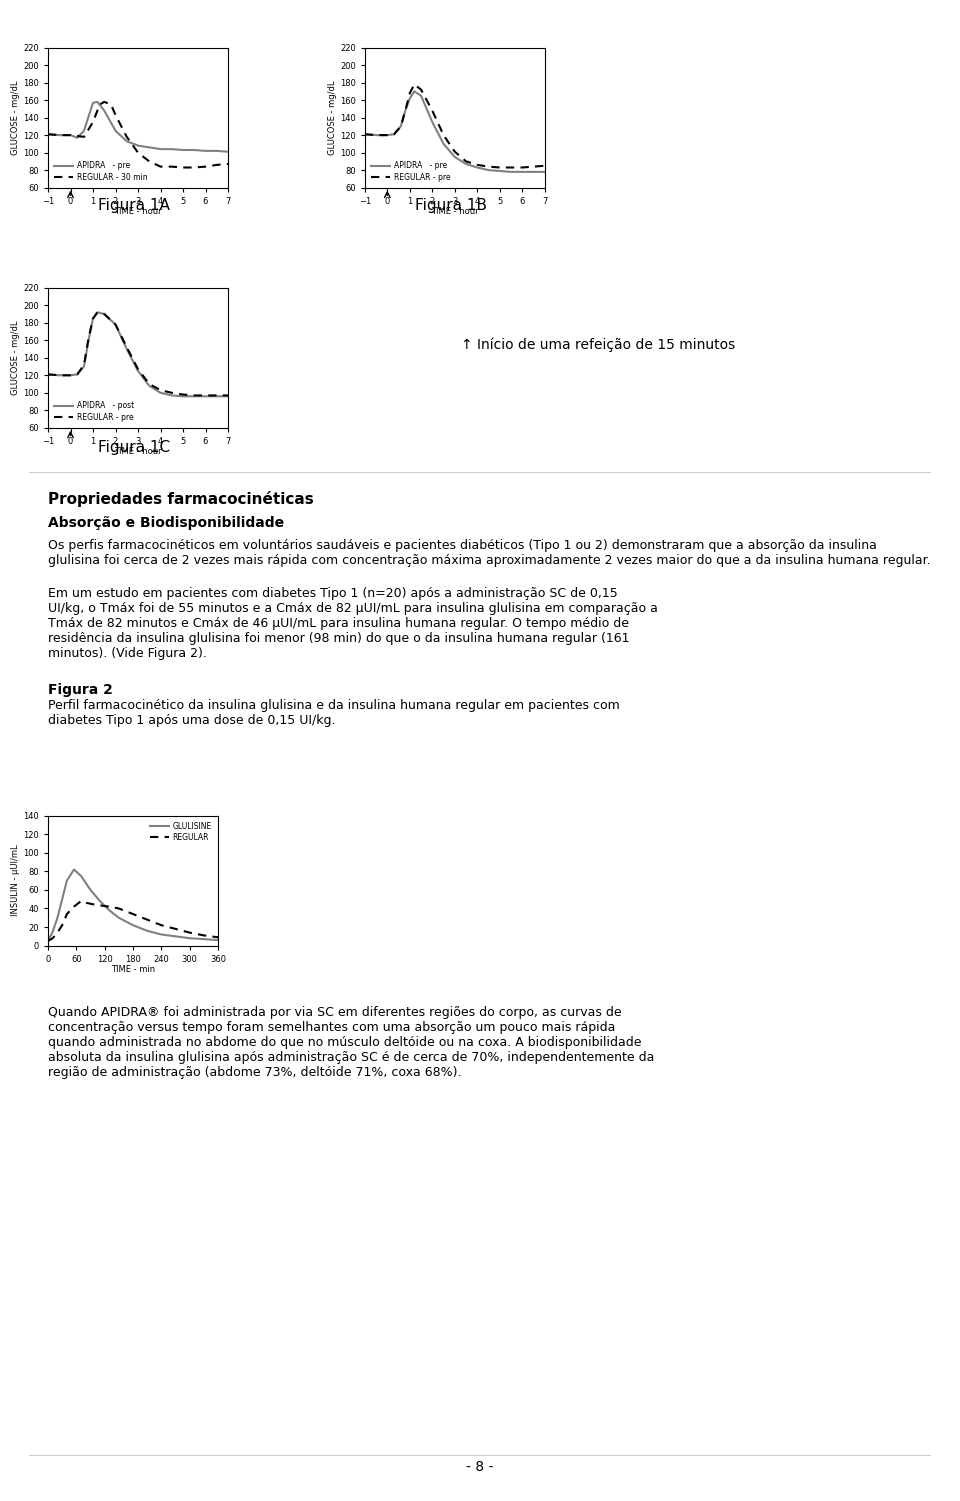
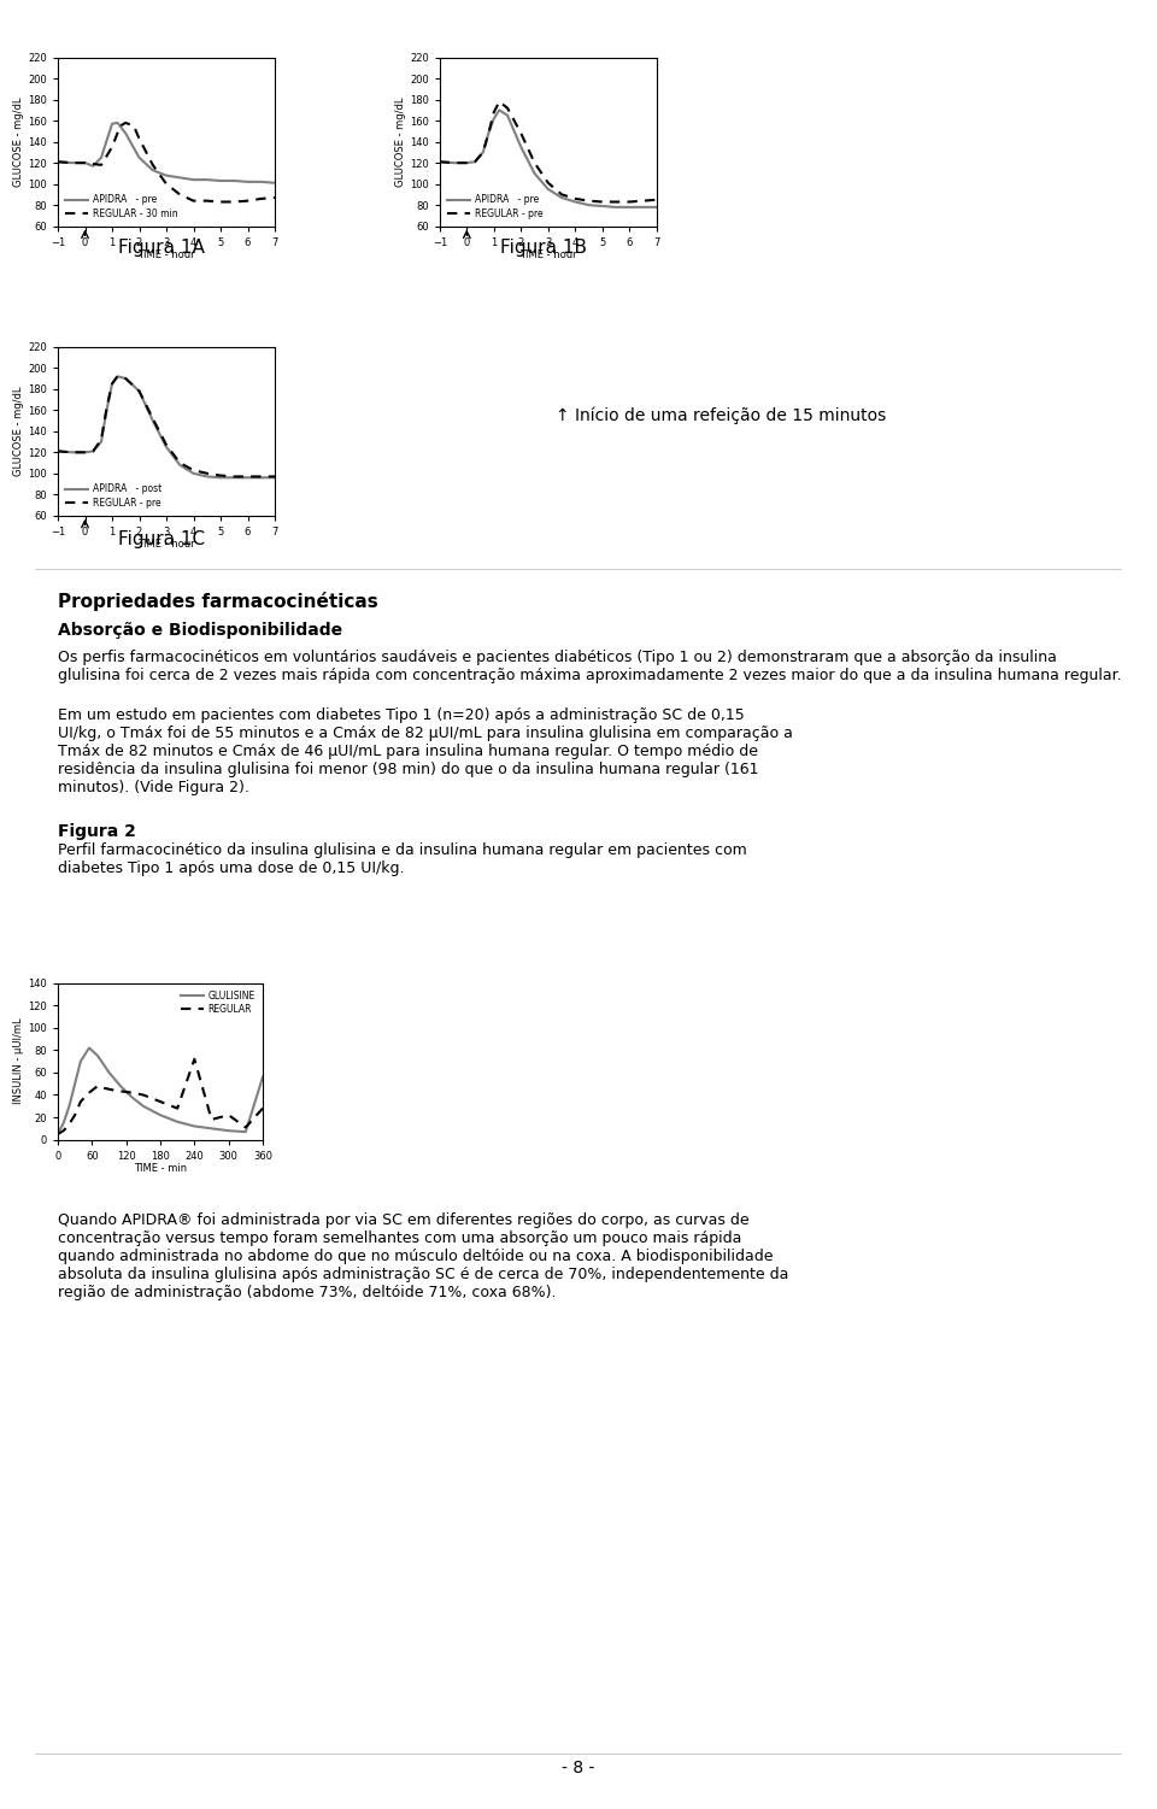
REGULAR/240: 22 -> 72
REGULAR/300: 14 -> 22
GLULISINE/360: 6 -> 56
REGULAR/360: 9 -> 28
